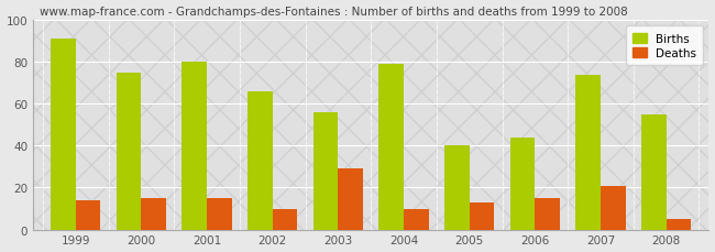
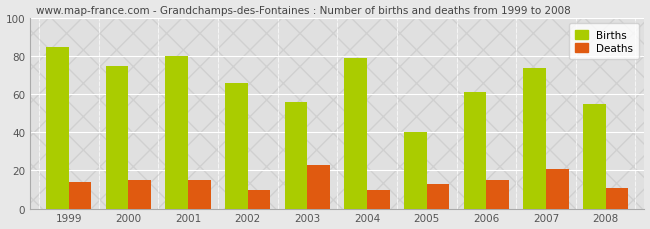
Births/1999: 91 -> 85
Deaths/2003: 29 -> 23
Births/2006: 44 -> 61
Deaths/2008: 5 -> 11
